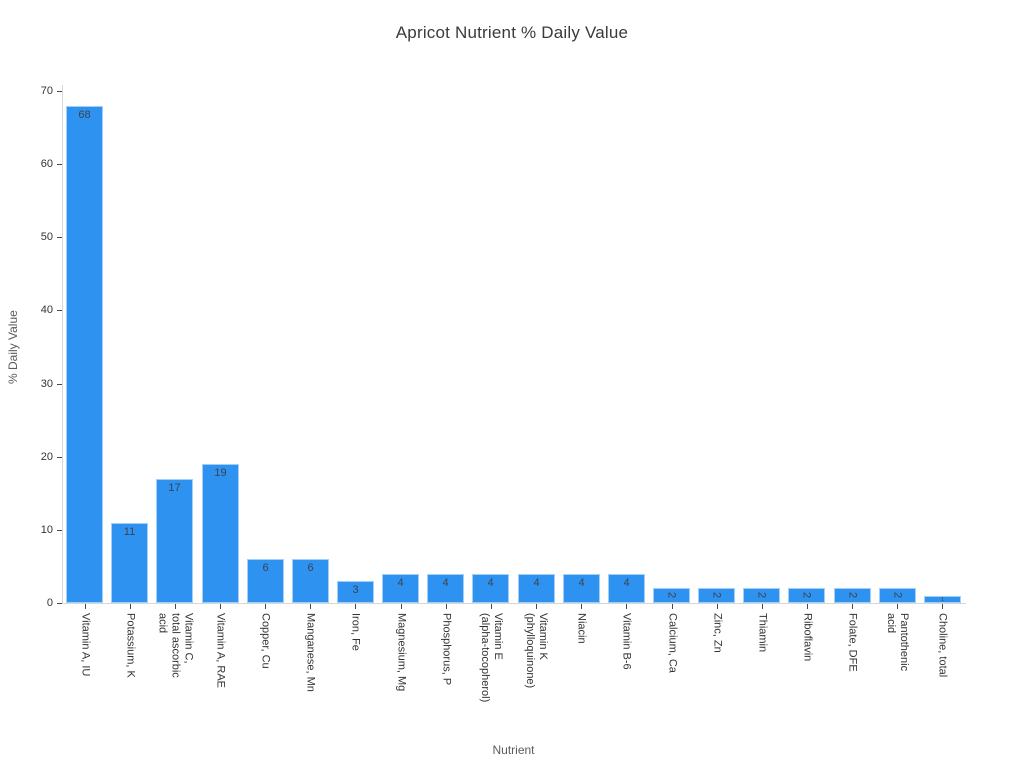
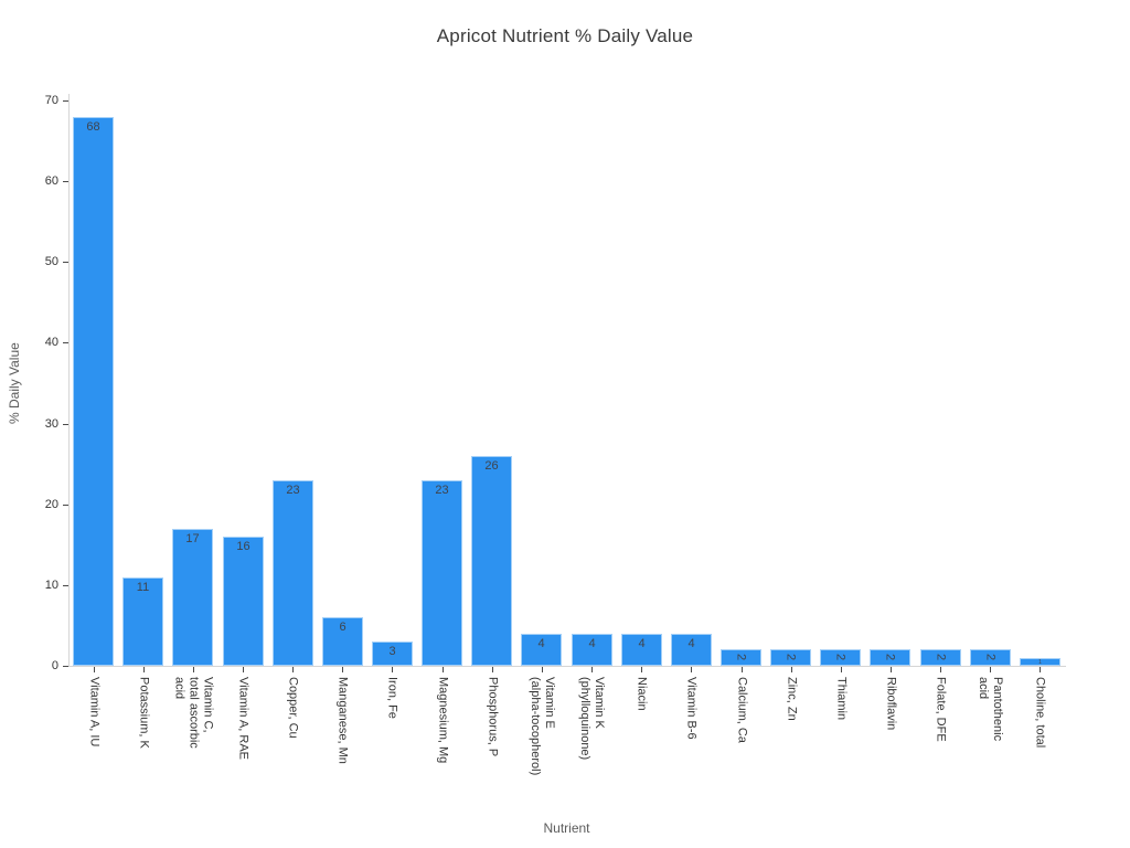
Vitamin A, RAE: 19 -> 16
Copper, Cu: 6 -> 23
Magnesium, Mg: 4 -> 23
Phosphorus, P: 4 -> 26
